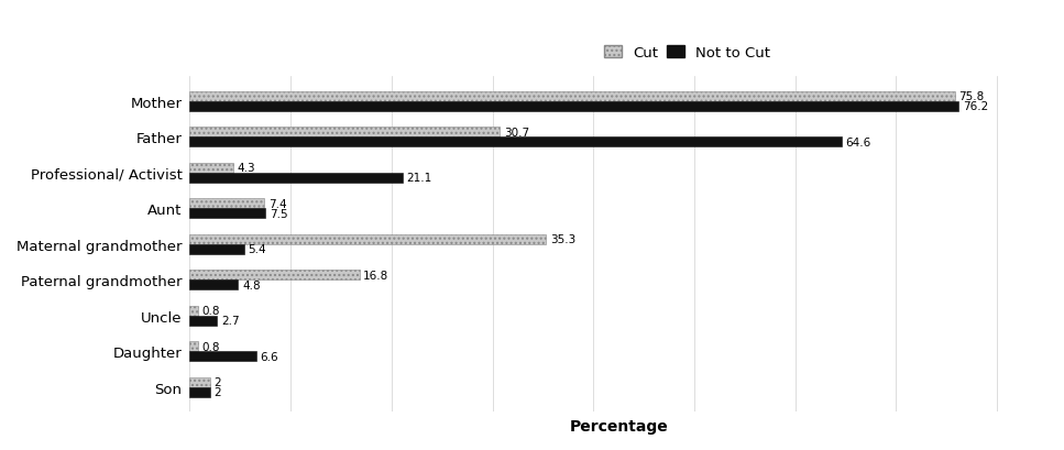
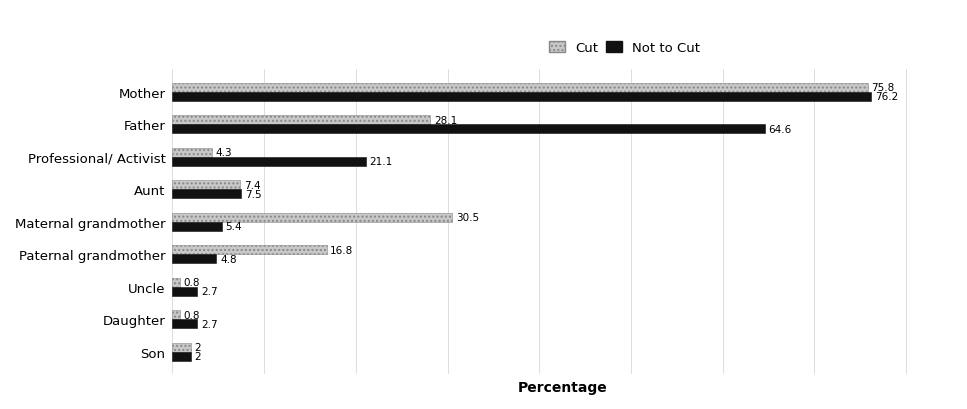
Cut/Father: 30.7 -> 28.1
Cut/Maternal grandmother: 35.3 -> 30.5
Not to Cut/Daughter: 6.6 -> 2.7
